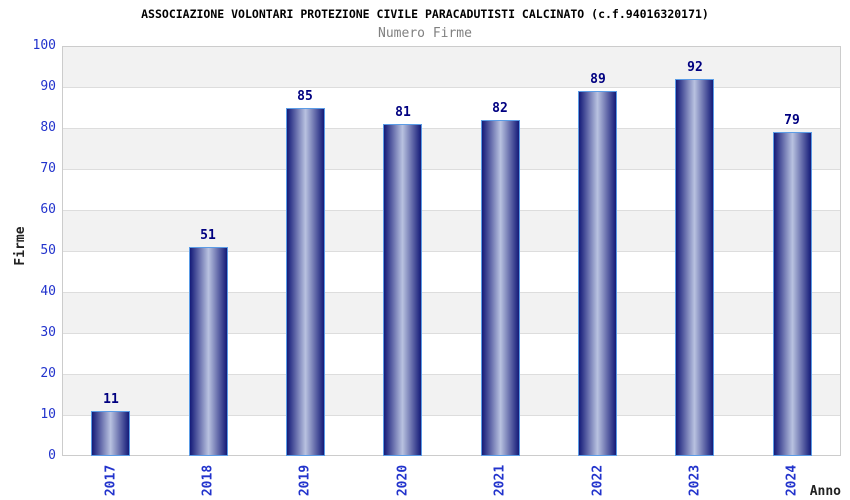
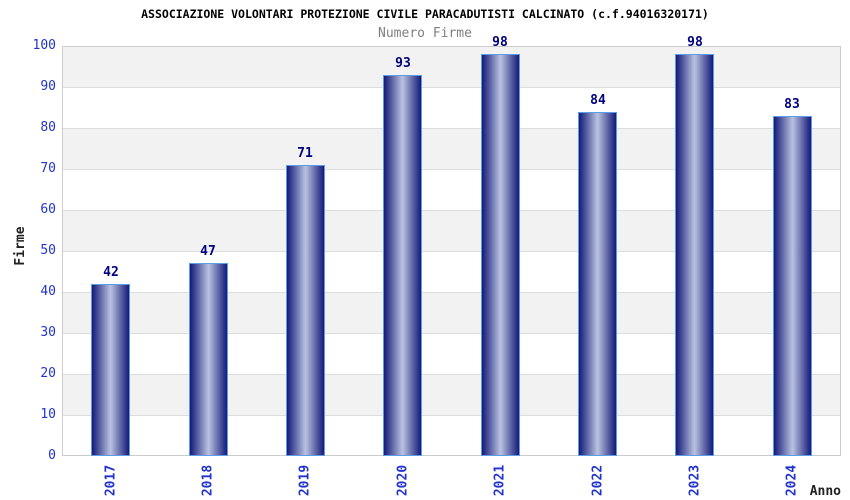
2017: 11 -> 42
2018: 51 -> 47
2019: 85 -> 71
2020: 81 -> 93
2021: 82 -> 98
2022: 89 -> 84
2023: 92 -> 98
2024: 79 -> 83
